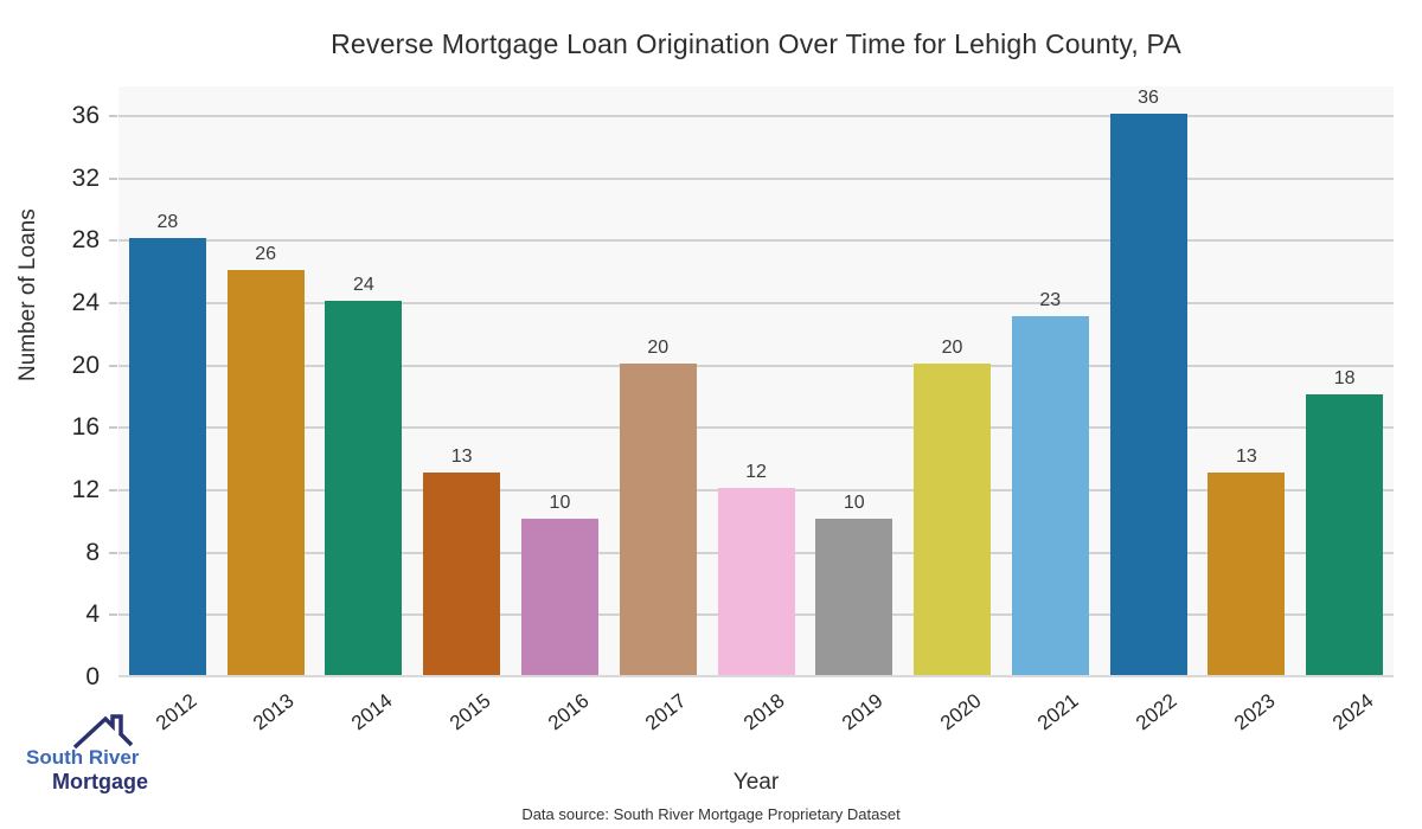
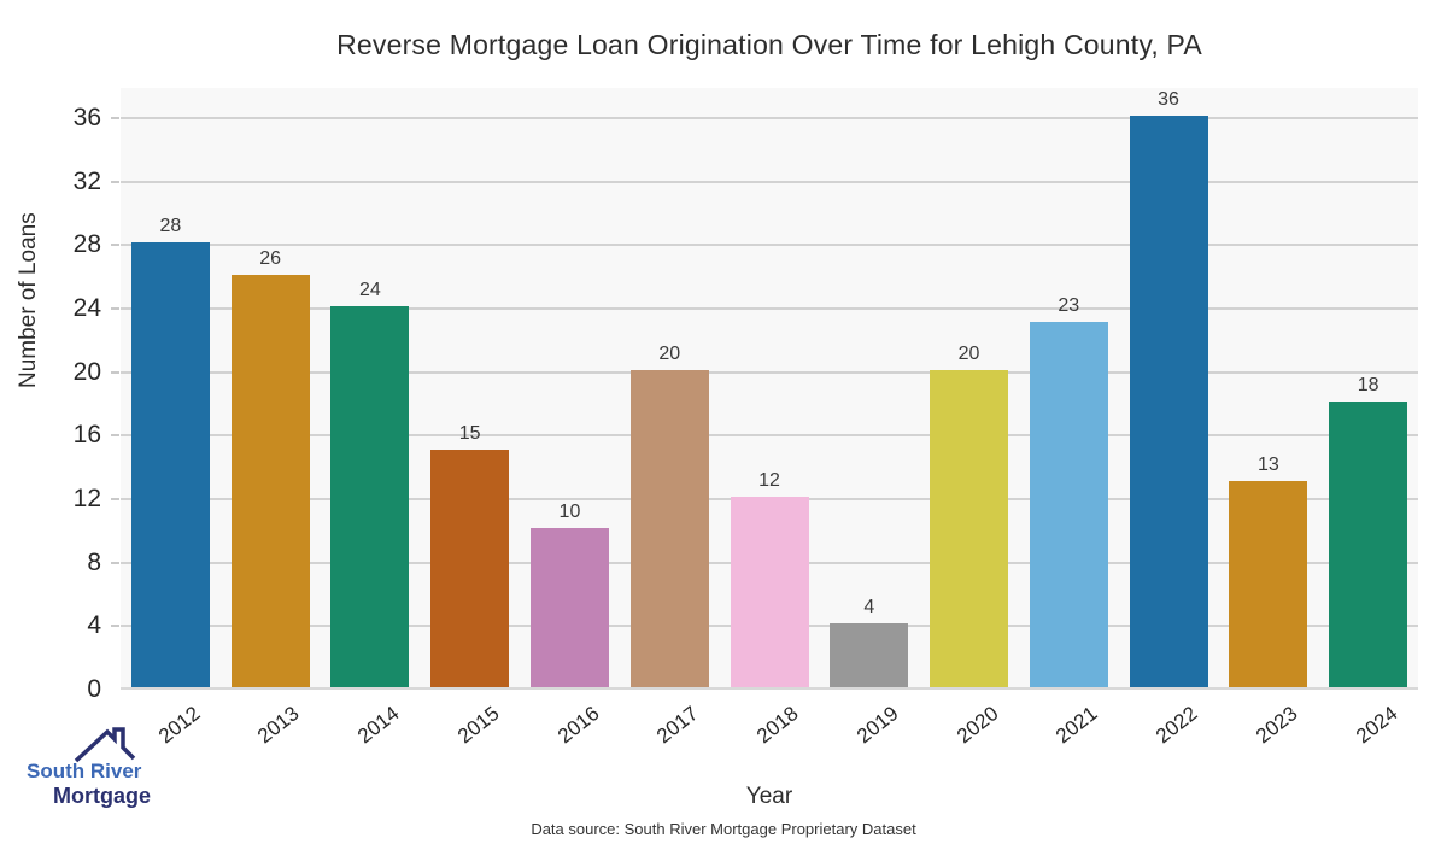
2015: 13 -> 15
2019: 10 -> 4
